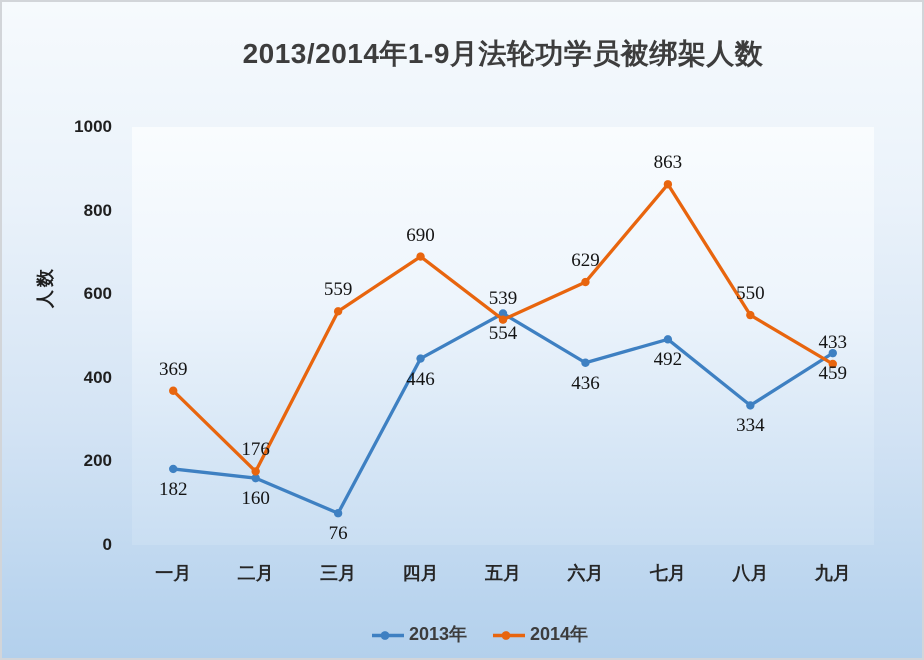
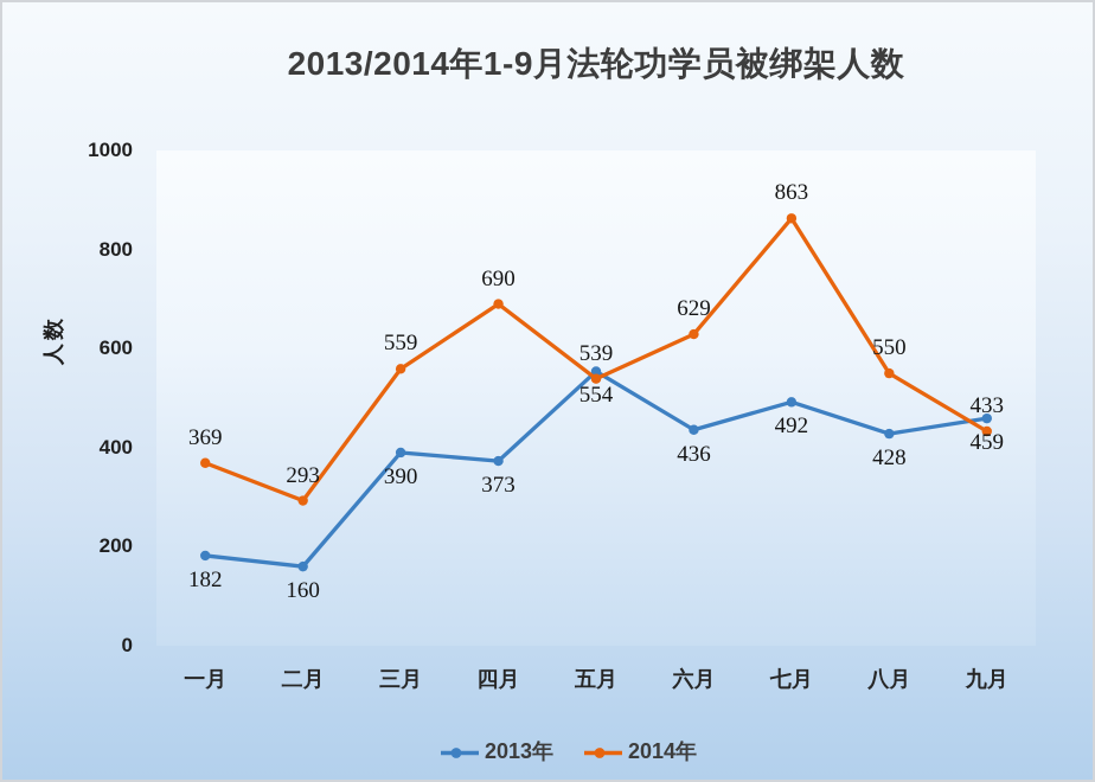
2014年/二月: 176 -> 293
2013年/三月: 76 -> 390
2013年/四月: 446 -> 373
2013年/八月: 334 -> 428
